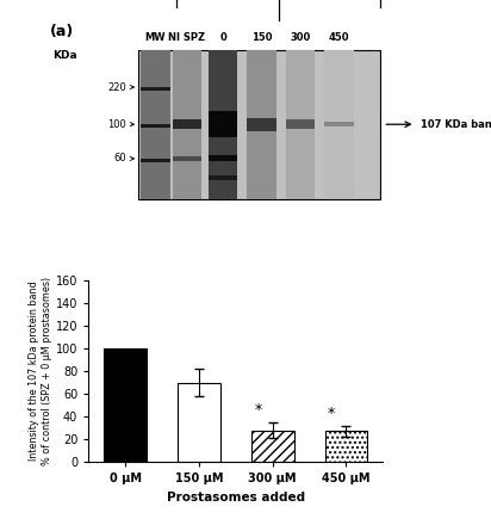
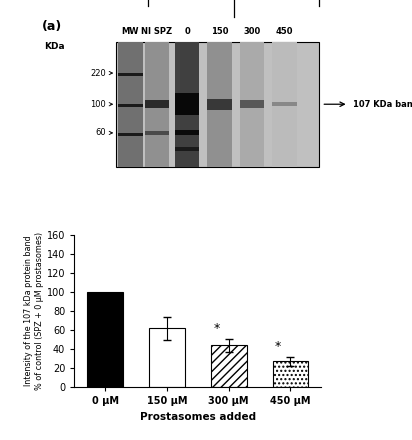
150 μM: 70 -> 62
300 μM: 28 -> 44
